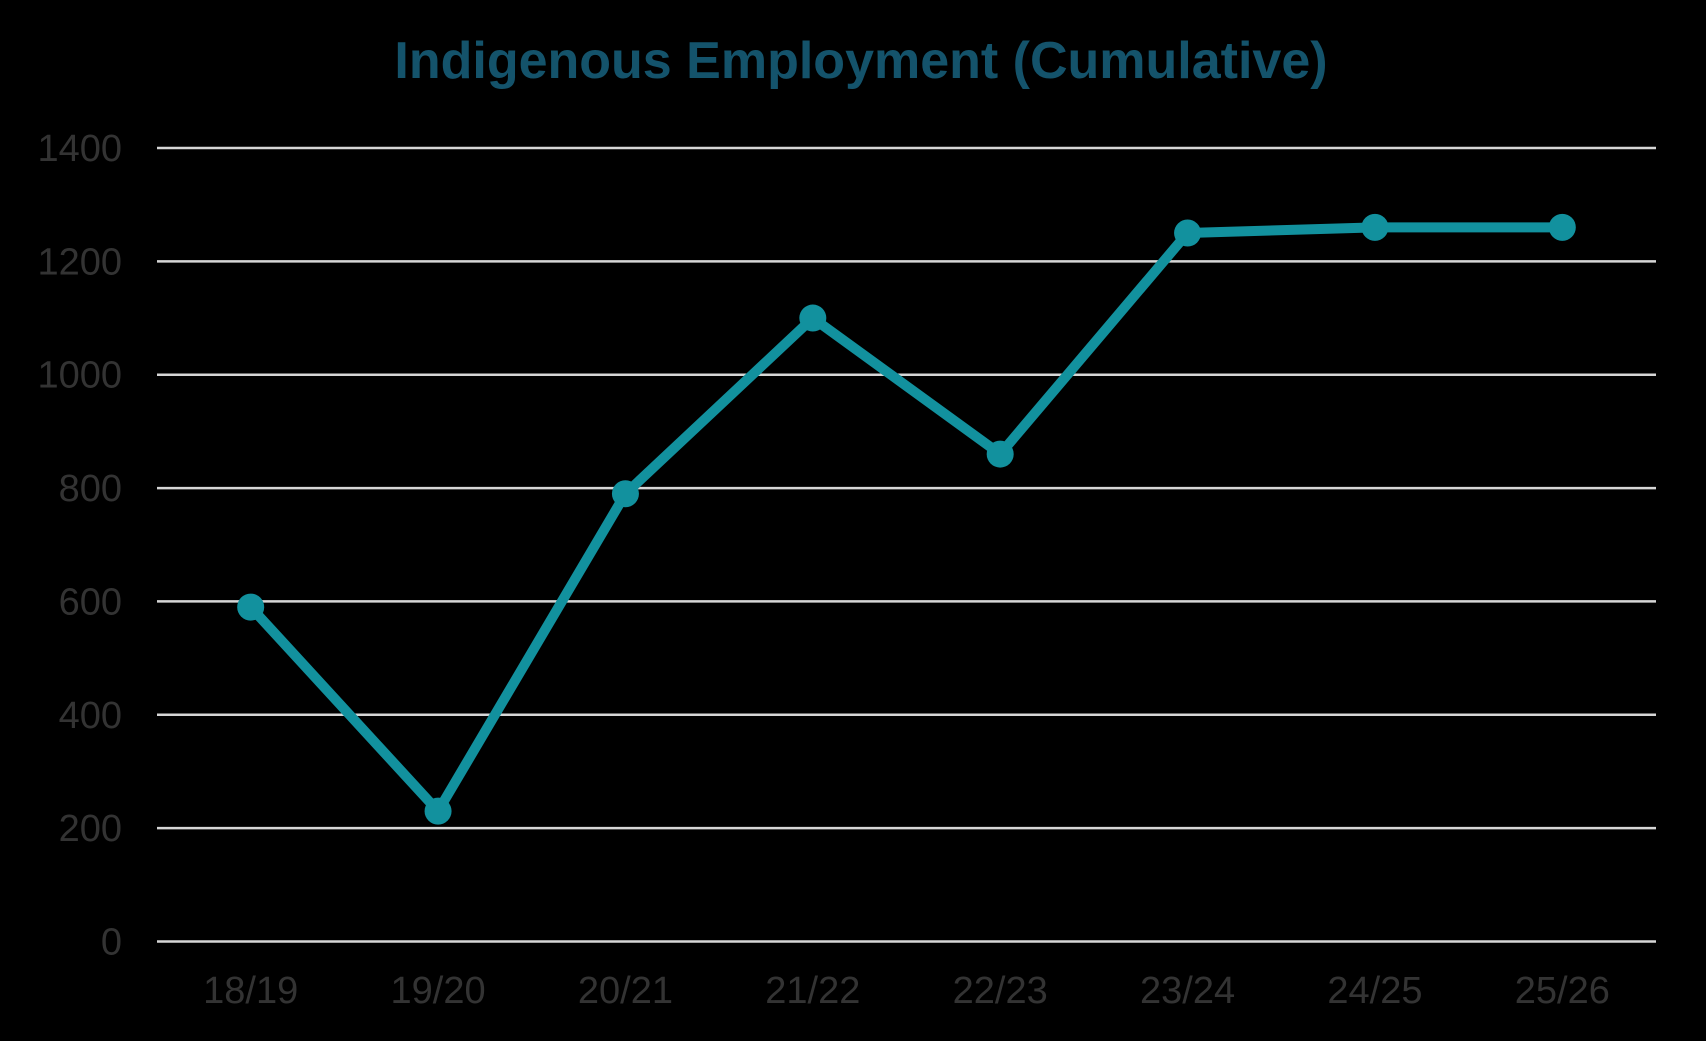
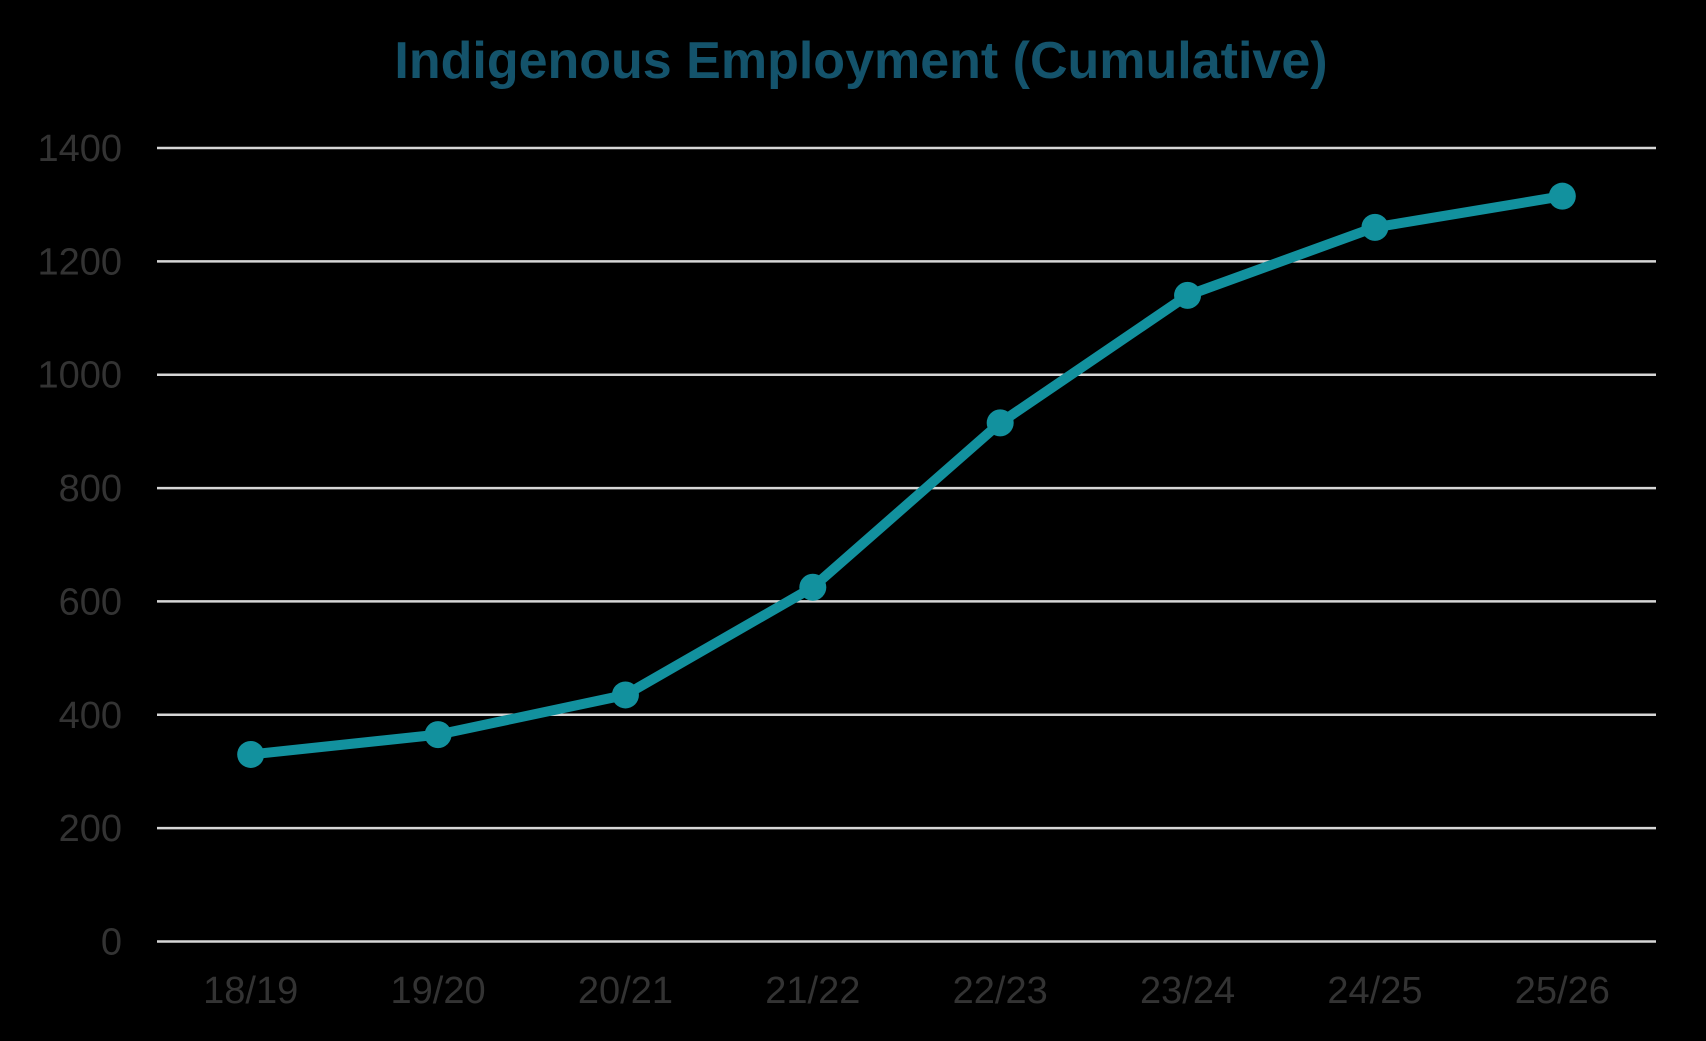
18/19: 590 -> 330
19/20: 230 -> 360
20/21: 790 -> 440
21/22: 1100 -> 620
22/23: 860 -> 920
23/24: 1250 -> 1140
25/26: 1260 -> 1320
